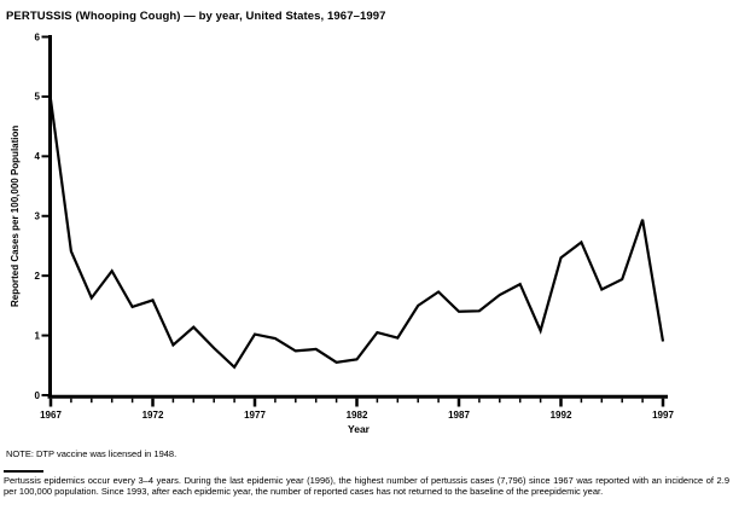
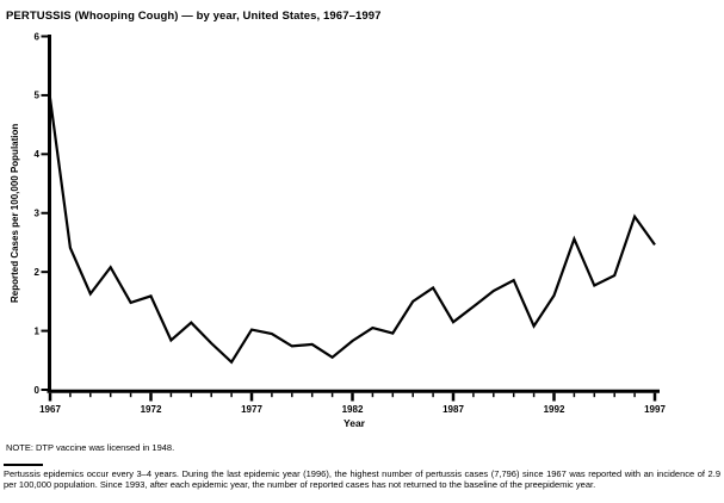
1982: 0.6 -> 0.8
1987: 1.4 -> 1.1
1992: 2.3 -> 1.6
1997: 0.9 -> 2.5
